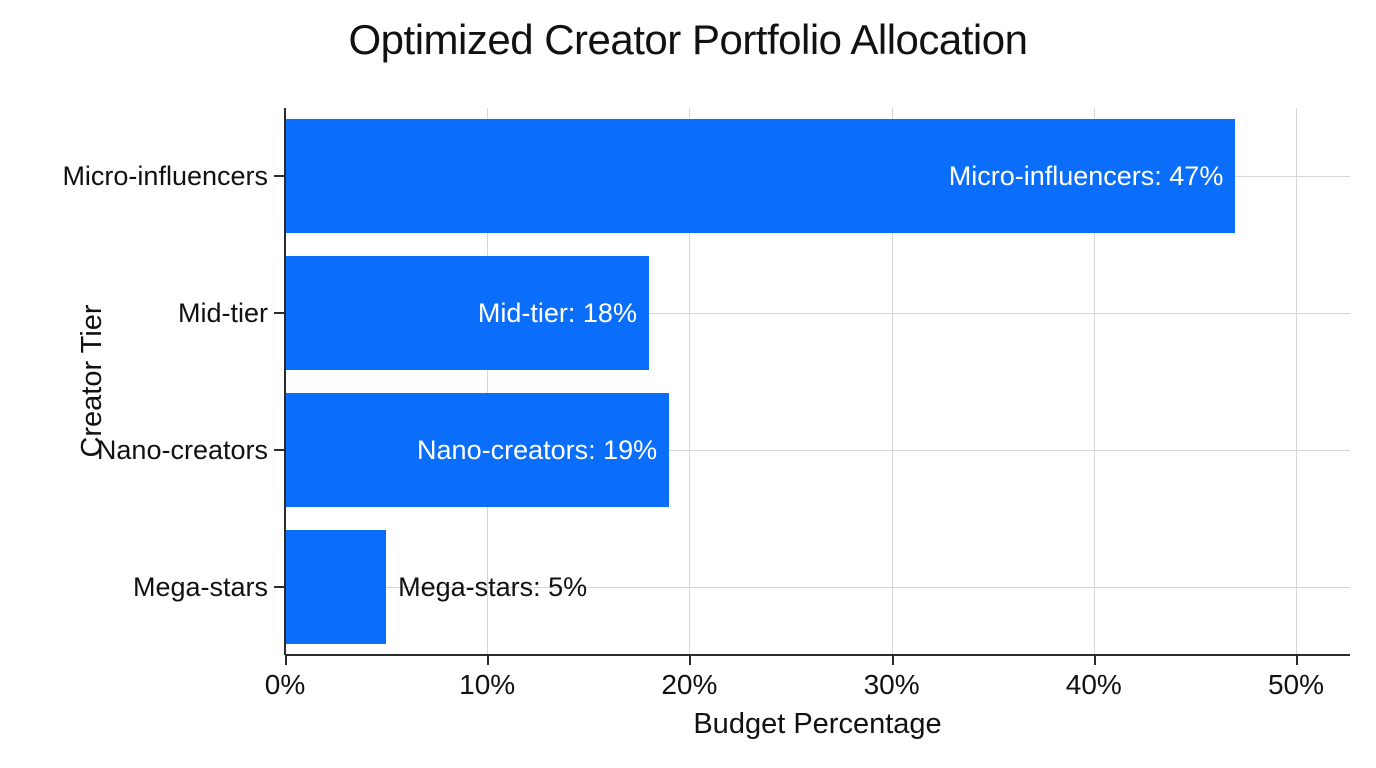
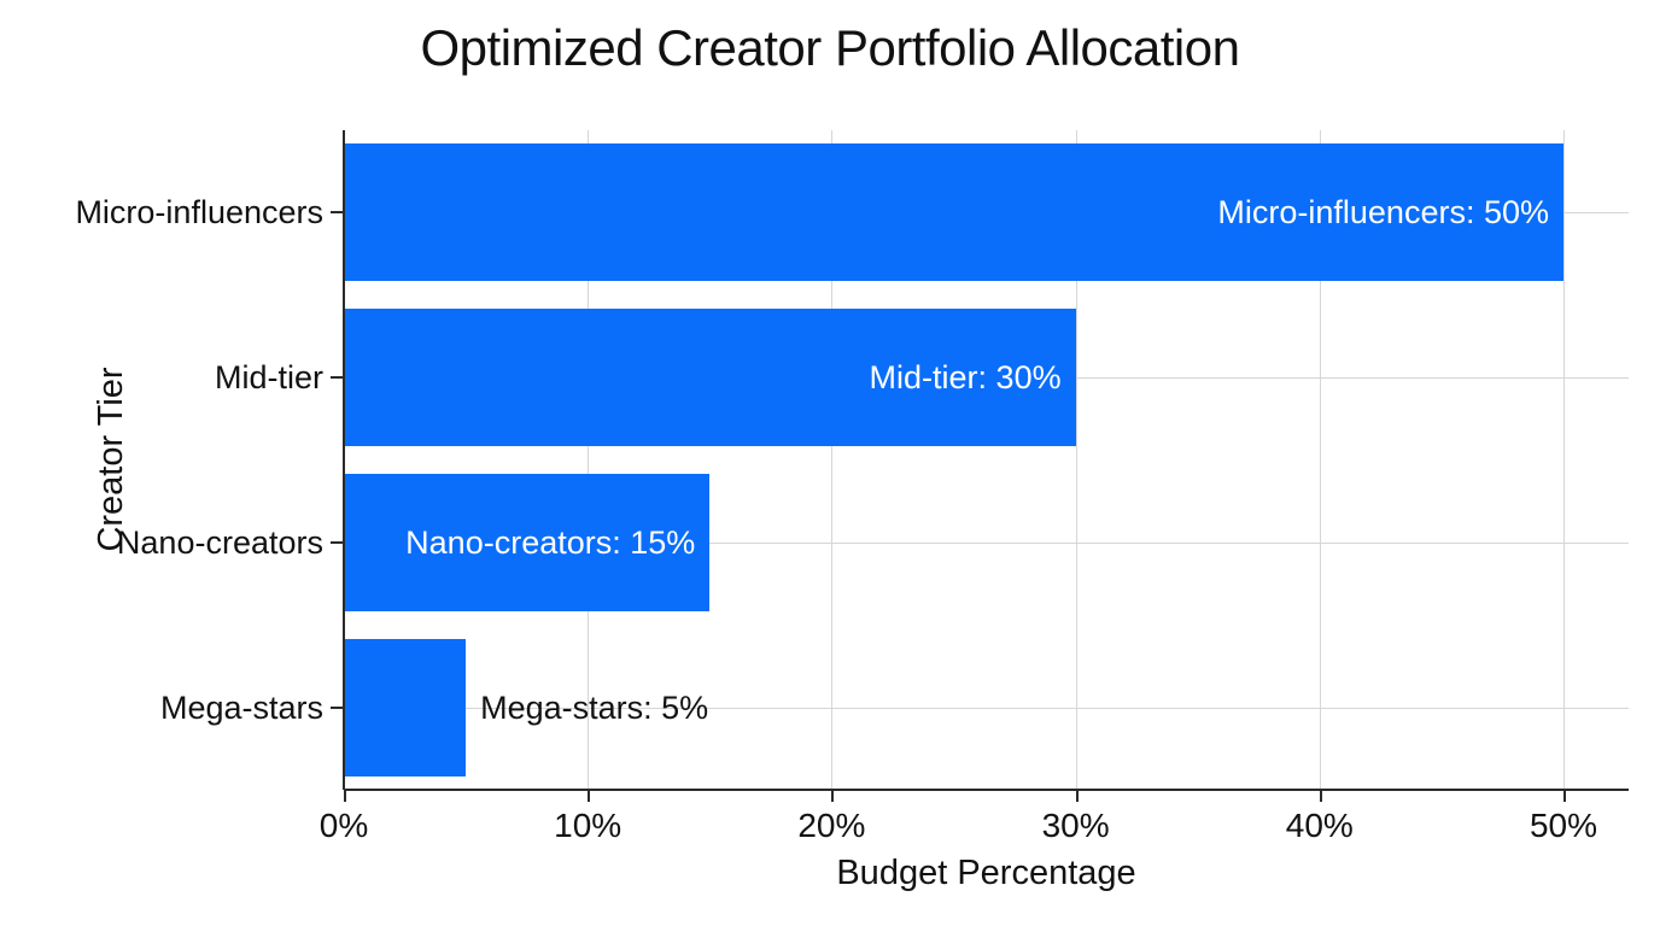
Micro-influencers: 47% -> 50%
Mid-tier: 18% -> 30%
Nano-creators: 19% -> 15%
